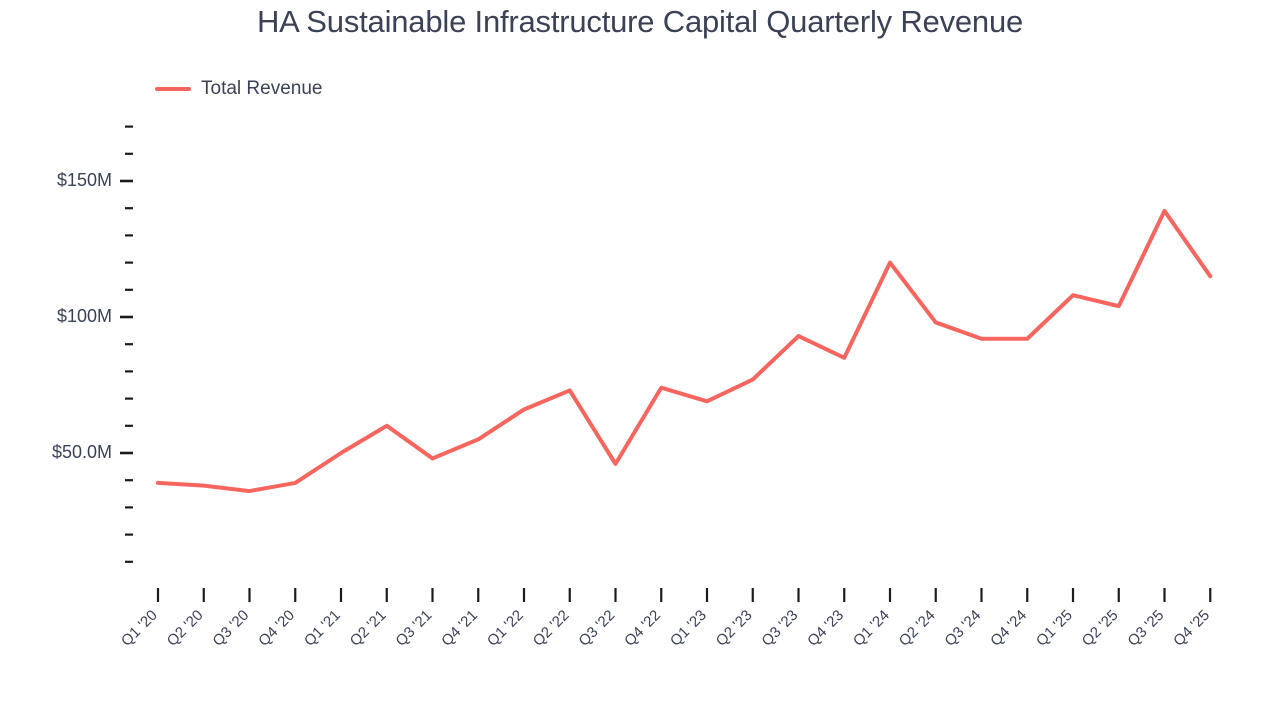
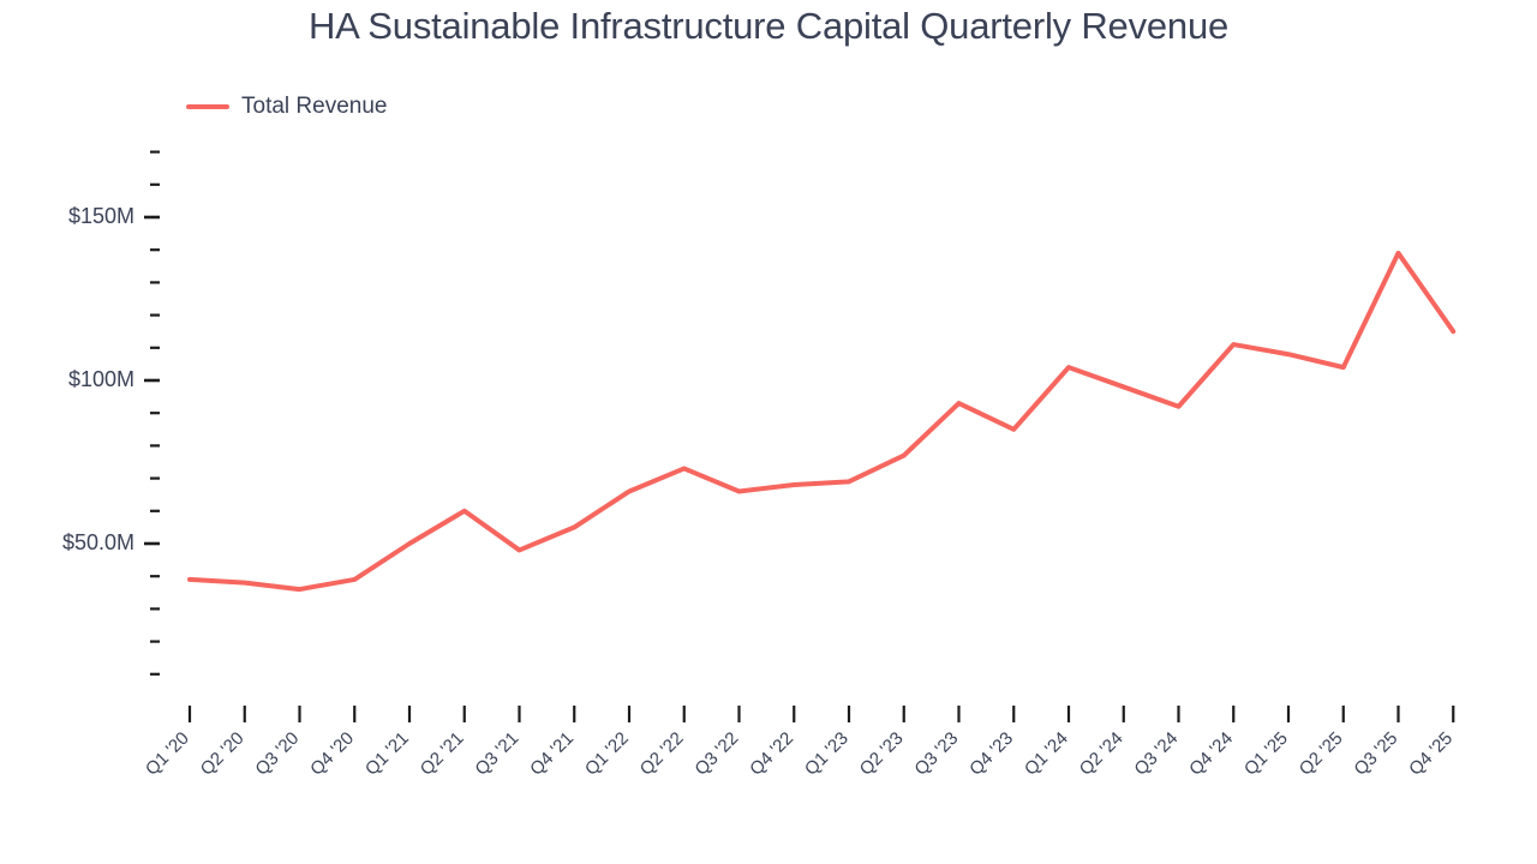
Q3 '22: $46M -> $66M
Q4 '22: $74M -> $68M
Q1 '24: $120M -> $104M
Q4 '24: $92M -> $111M
